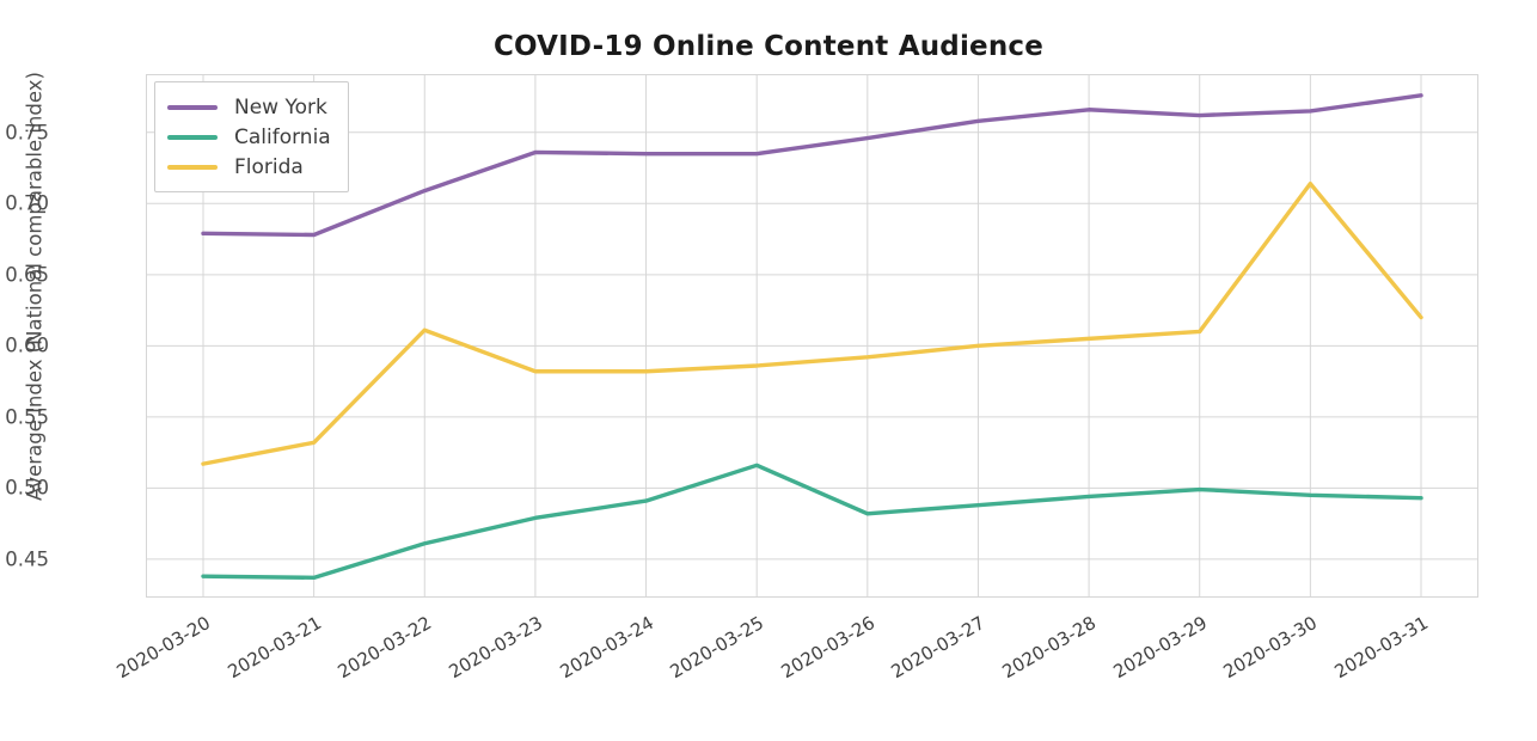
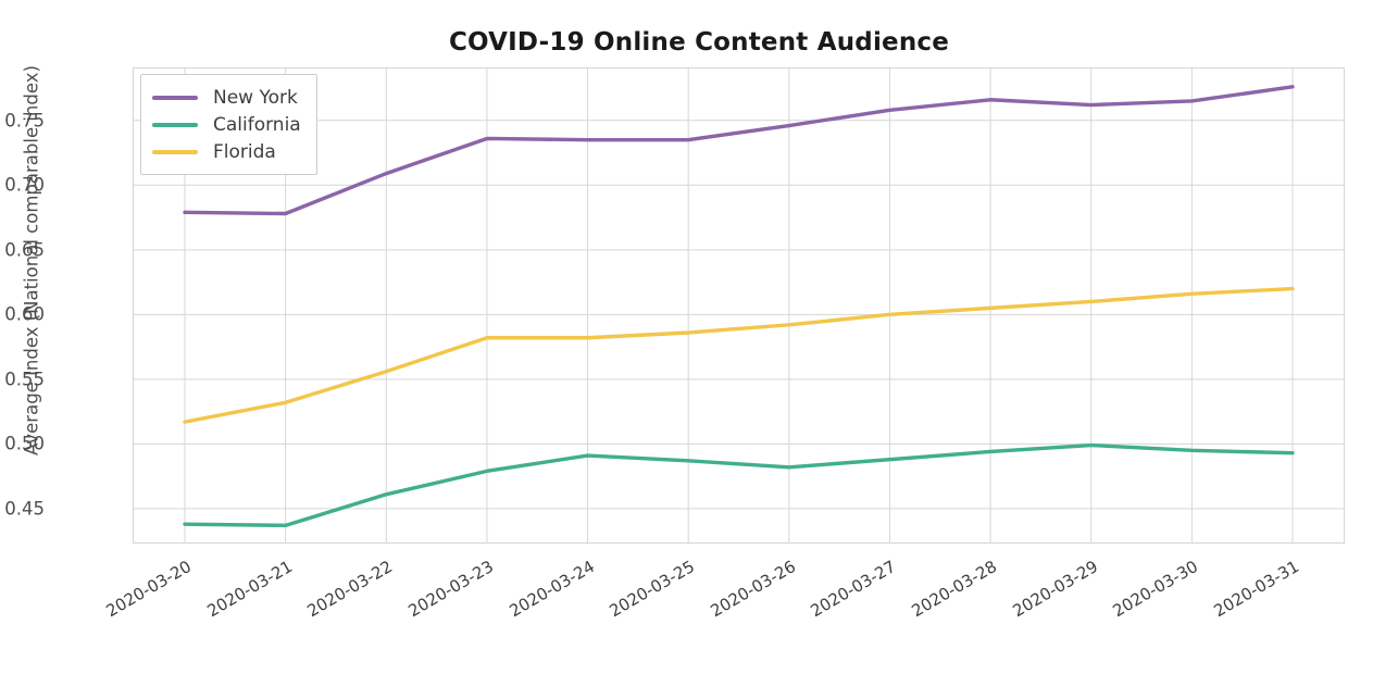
Florida/2020-03-22: 0.611 -> 0.556
California/2020-03-25: 0.516 -> 0.487
Florida/2020-03-30: 0.714 -> 0.616
